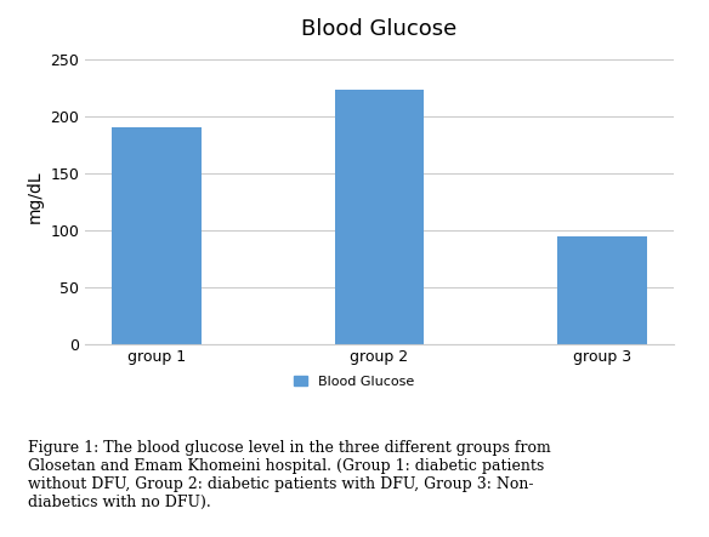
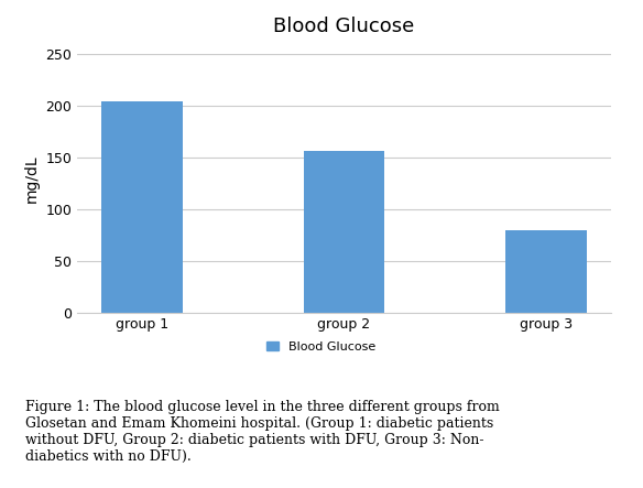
group 1: 190 -> 204
group 2: 224 -> 156
group 3: 94 -> 80
